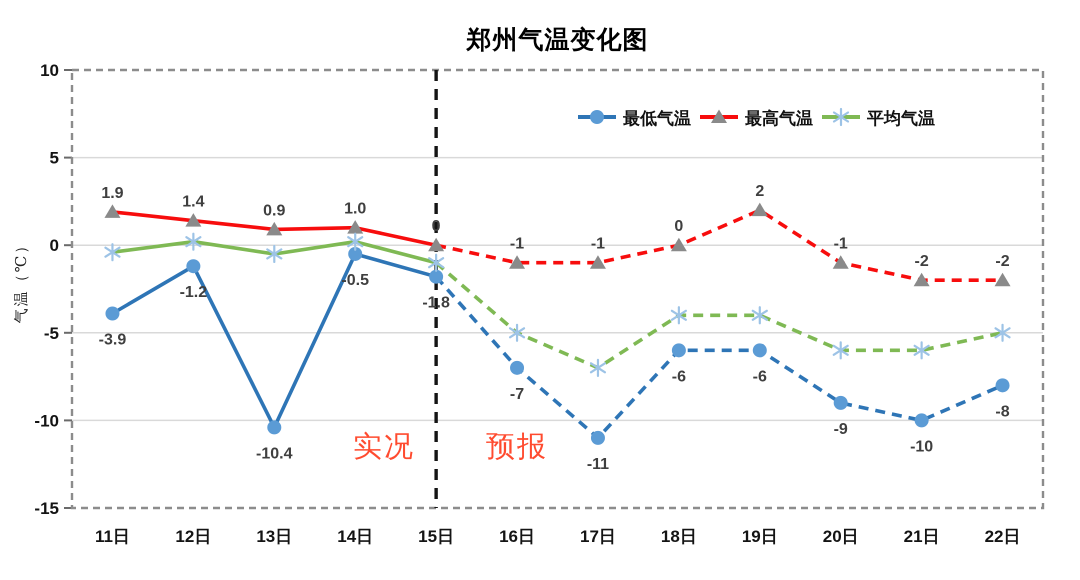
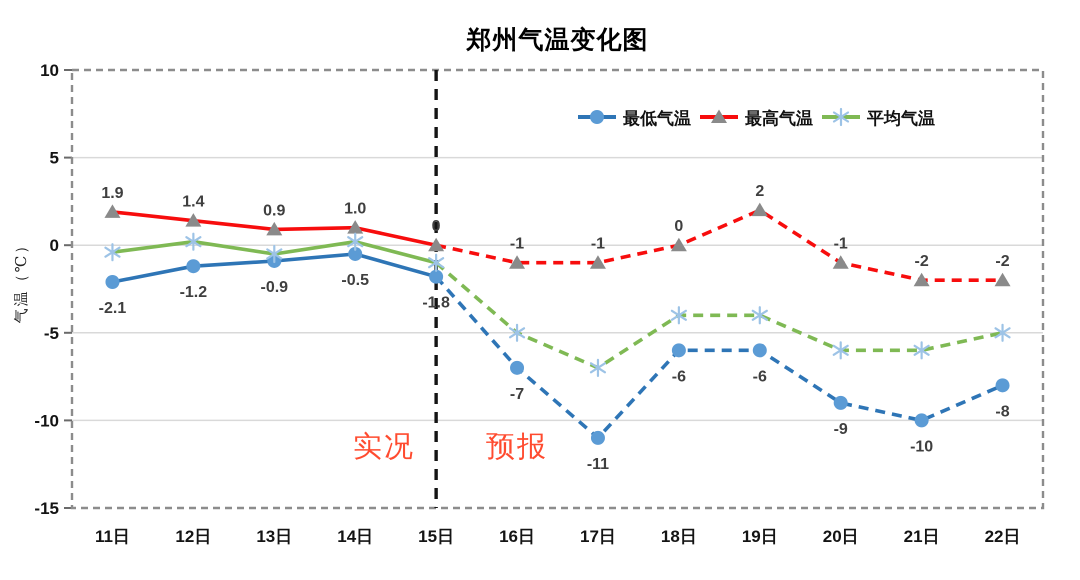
最低气温/11日: -3.9 -> -2.1
最低气温/13日: -10.4 -> -0.9
